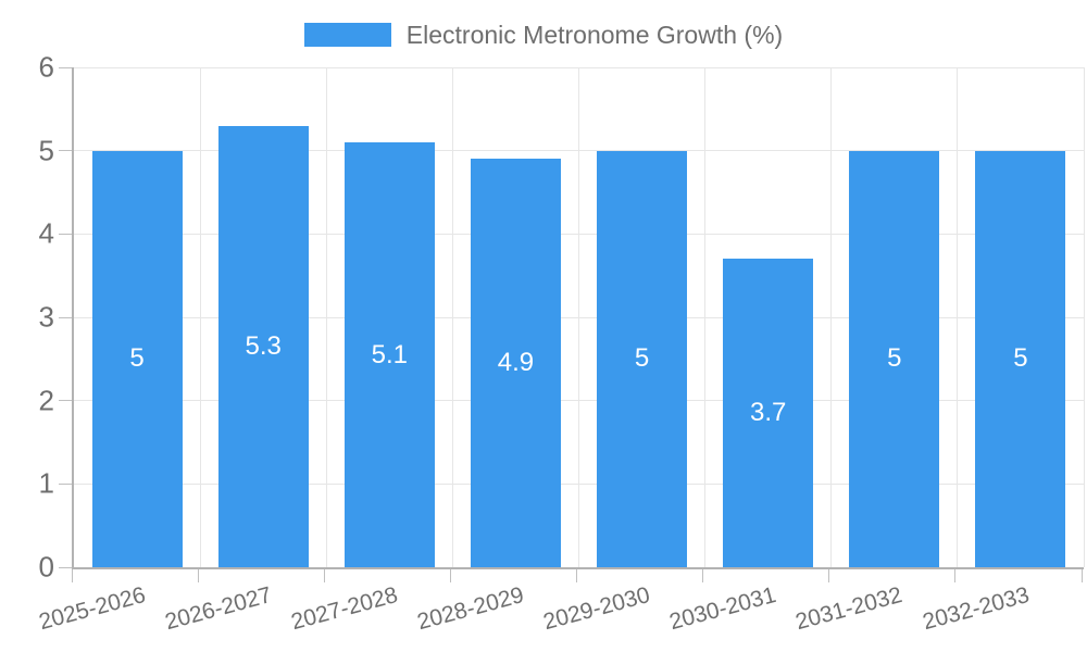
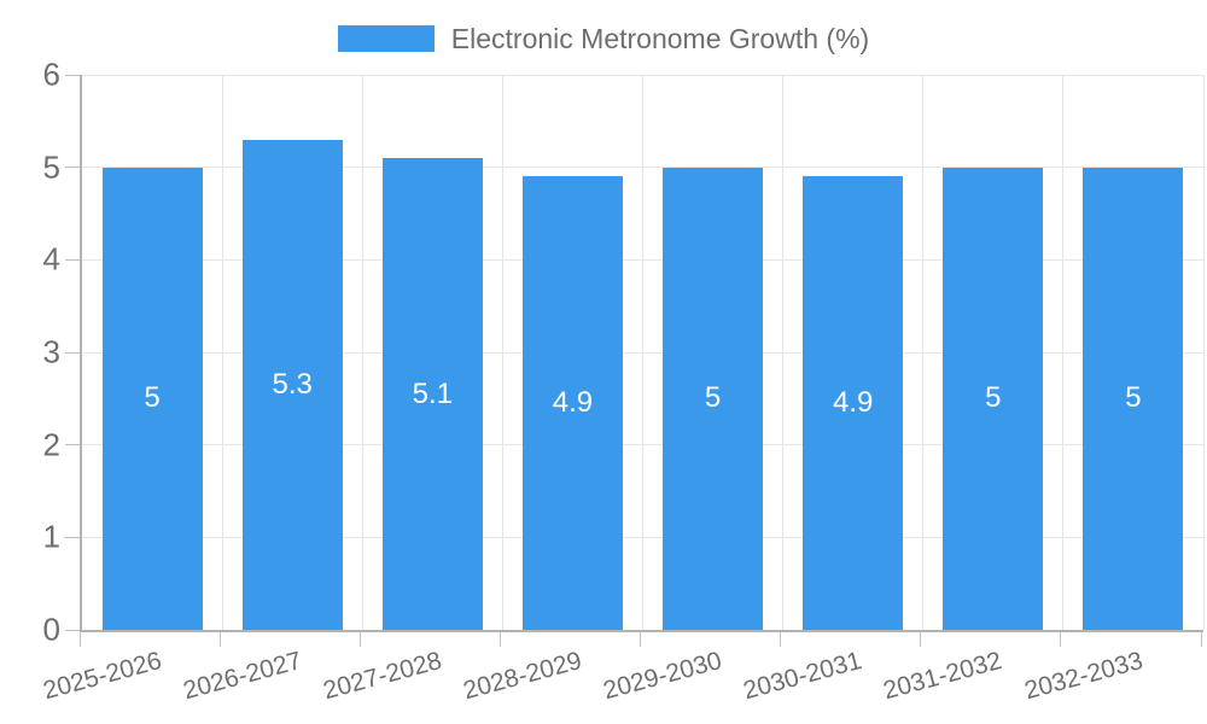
2030-2031: 3.7 -> 4.9
